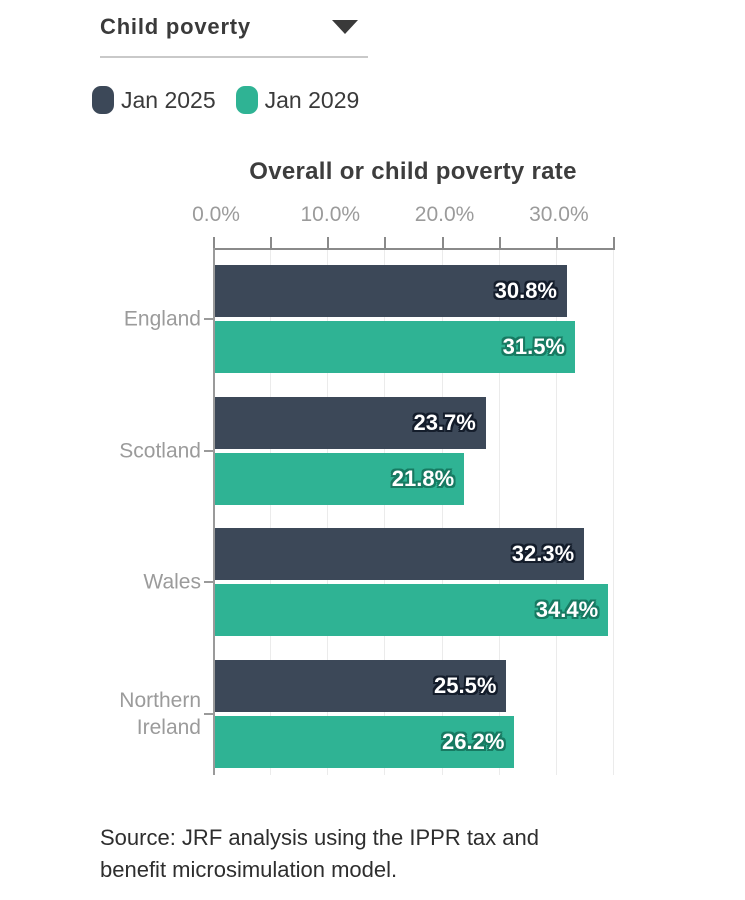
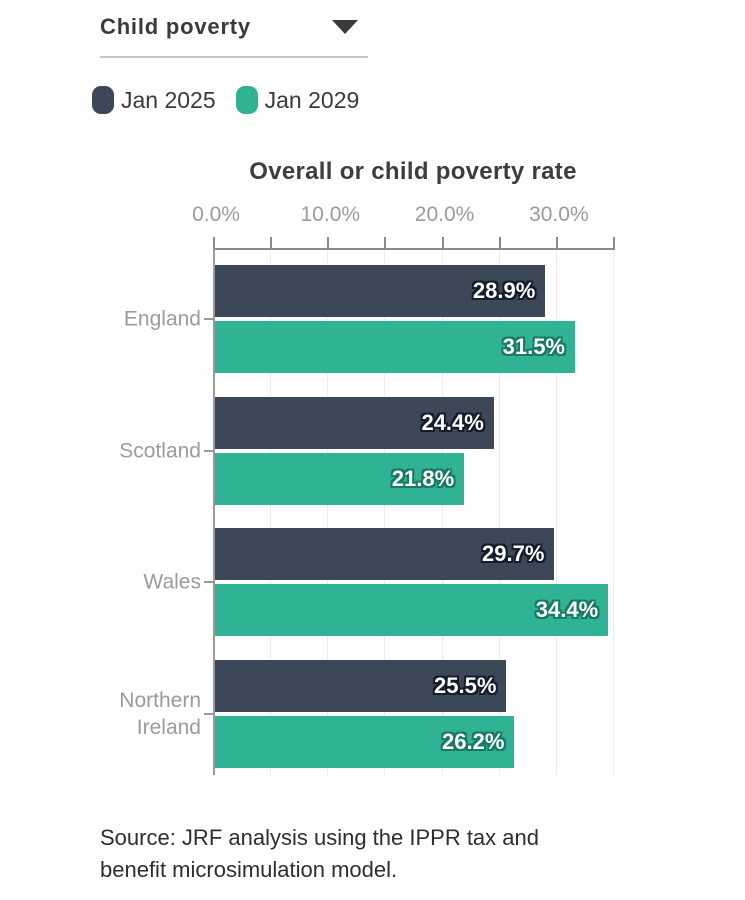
Jan 2025/England: 30.8% -> 28.9%
Jan 2025/Scotland: 23.7% -> 24.4%
Jan 2025/Wales: 32.3% -> 29.7%
